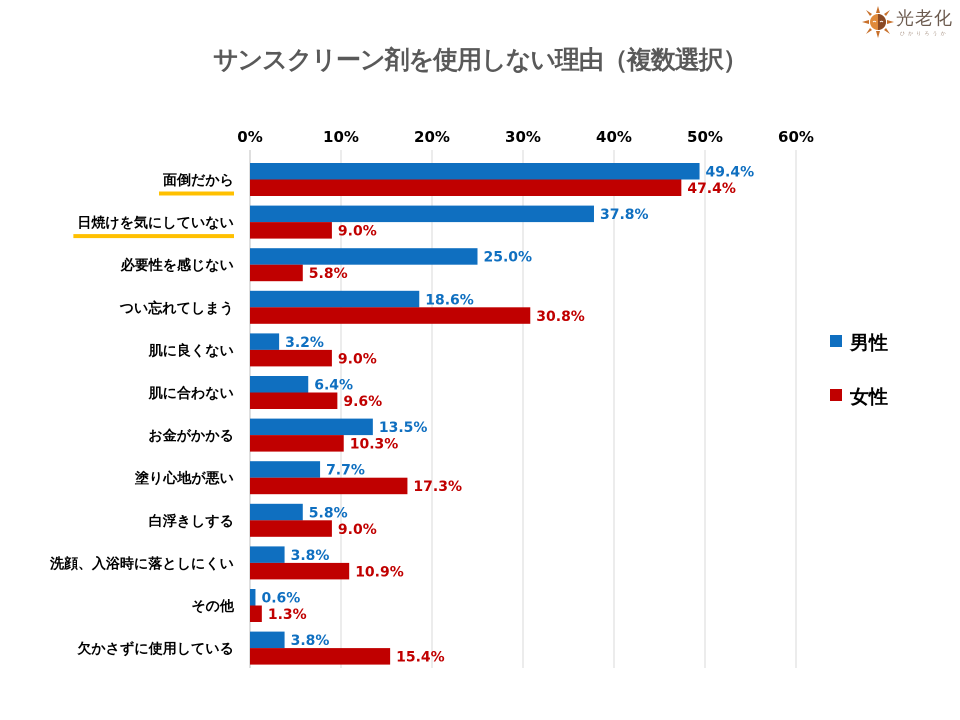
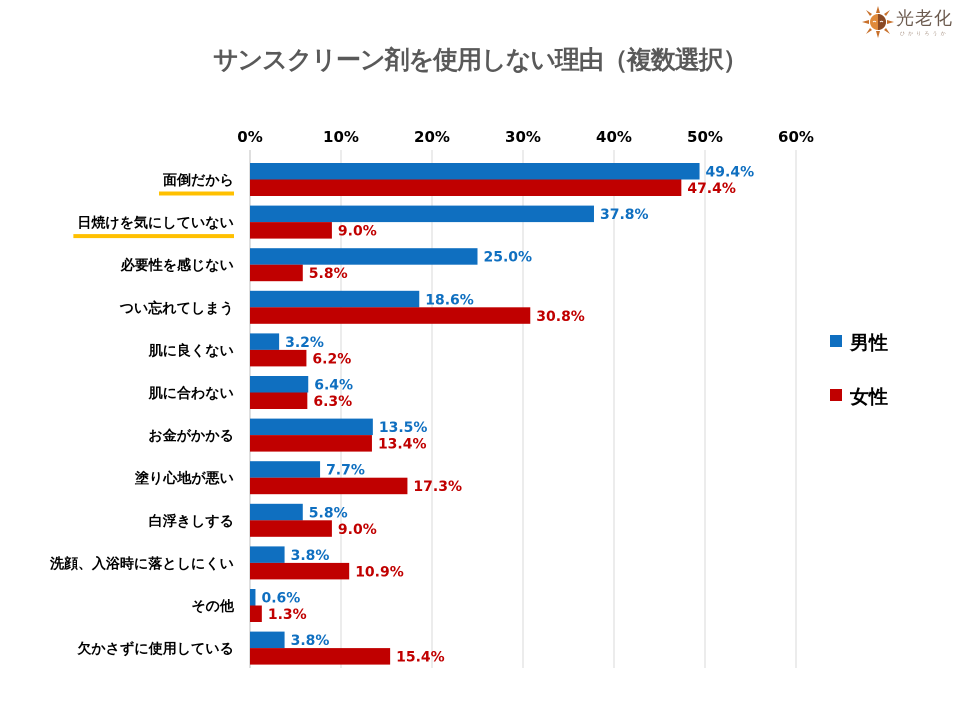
女性/肌に良くない: 9.0% -> 6.2%
女性/肌に合わない: 9.6% -> 6.3%
女性/お金がかかる: 10.3% -> 13.4%
